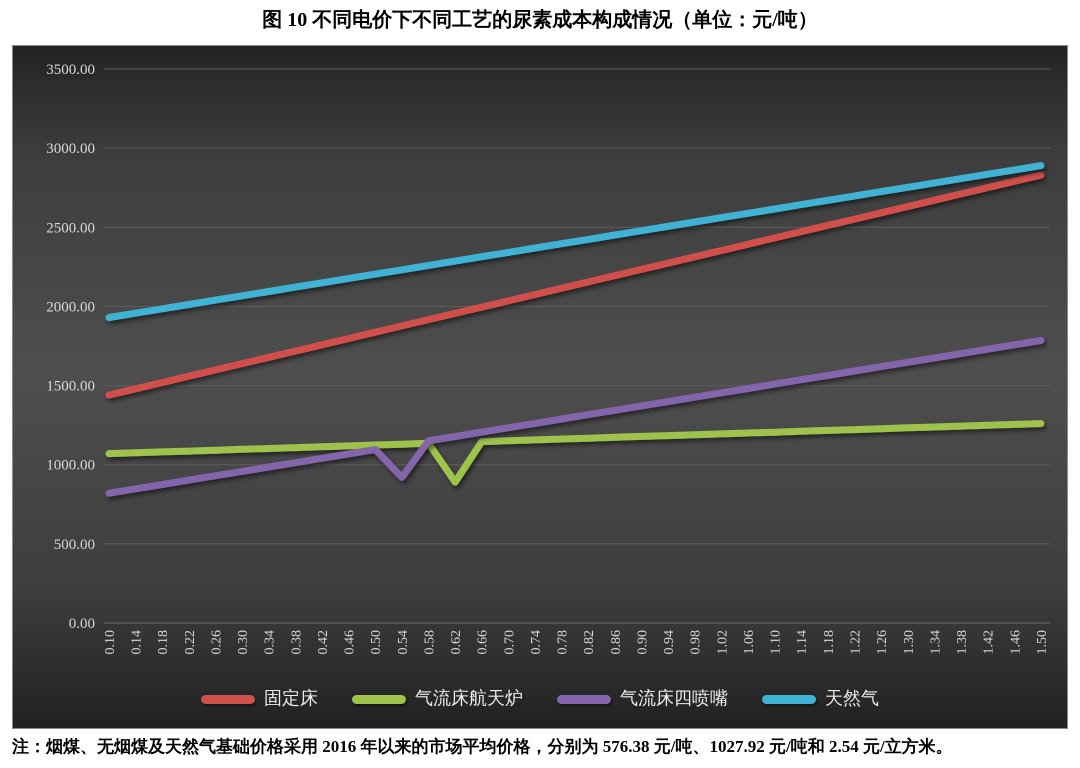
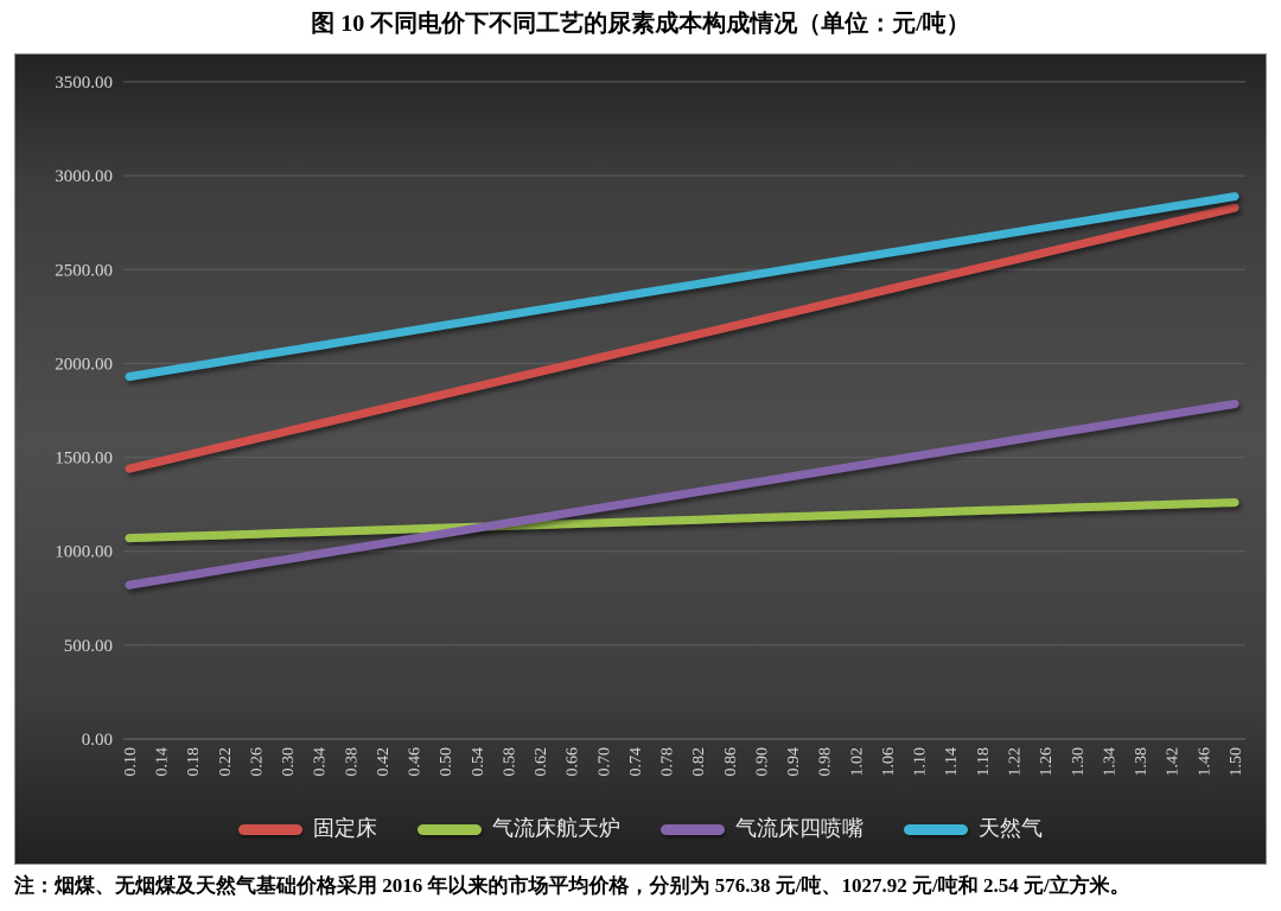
气流床四喷嘴/0.54: 920 -> 1120
气流床航天炉/0.62: 890 -> 1140
